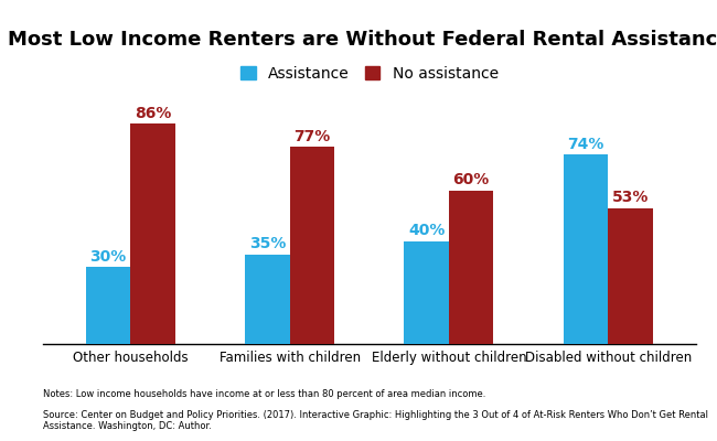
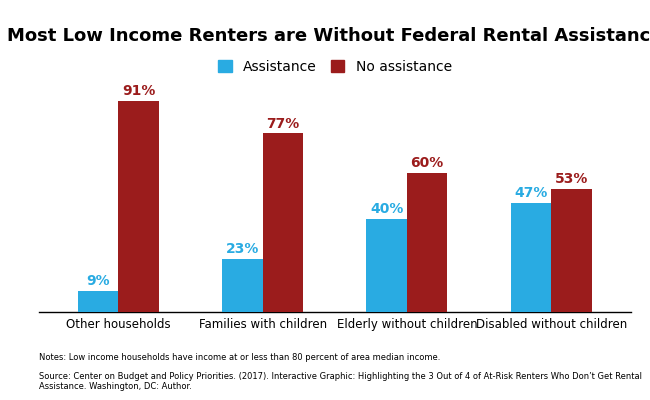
Assistance/Other households: 30% -> 9%
No assistance/Other households: 86% -> 91%
Assistance/Families with children: 35% -> 23%
Assistance/Disabled without children: 74% -> 47%
